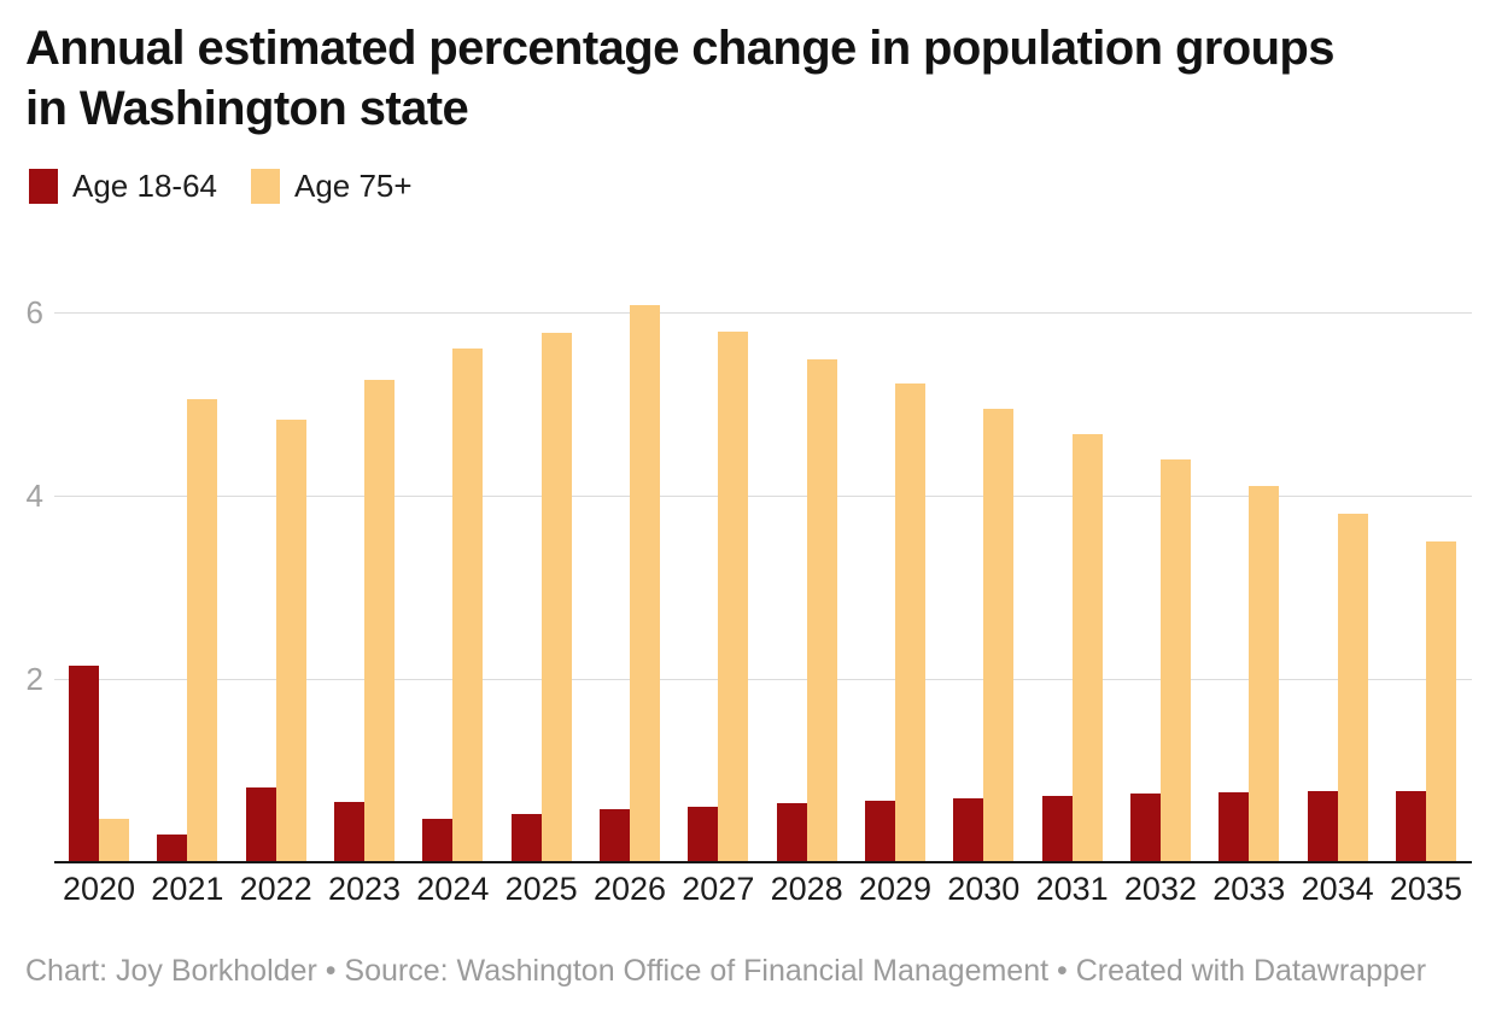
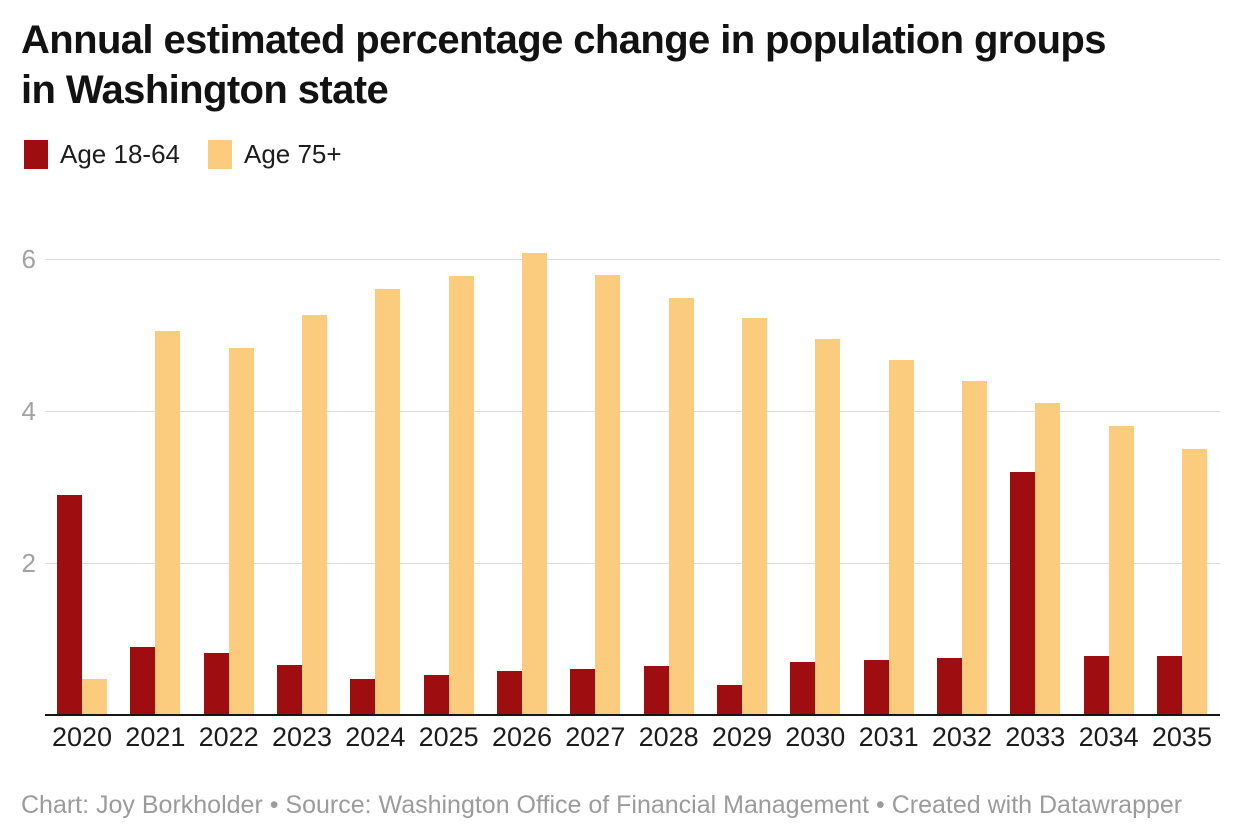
Age 18-64/2020: 2.1 -> 2.9
Age 18-64/2021: 0.3 -> 0.9
Age 18-64/2029: 0.7 -> 0.4
Age 18-64/2033: 0.8 -> 3.2
